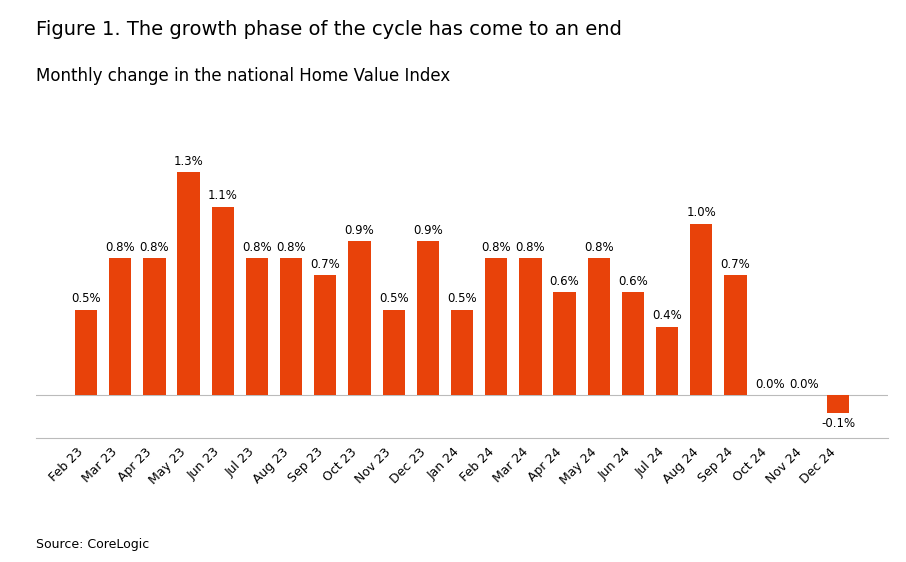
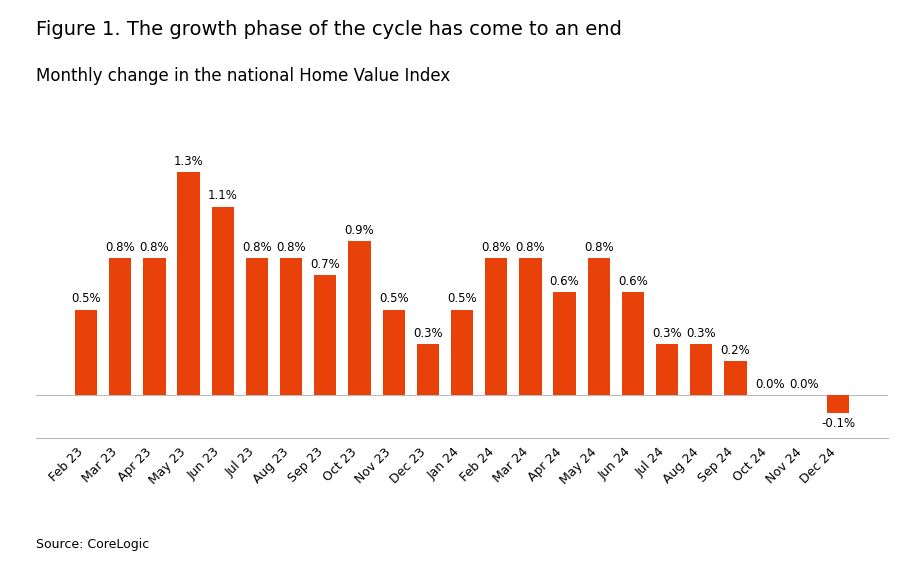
Dec 23: 0.9% -> 0.3%
Jul 24: 0.4% -> 0.3%
Aug 24: 1.0% -> 0.3%
Sep 24: 0.7% -> 0.2%
